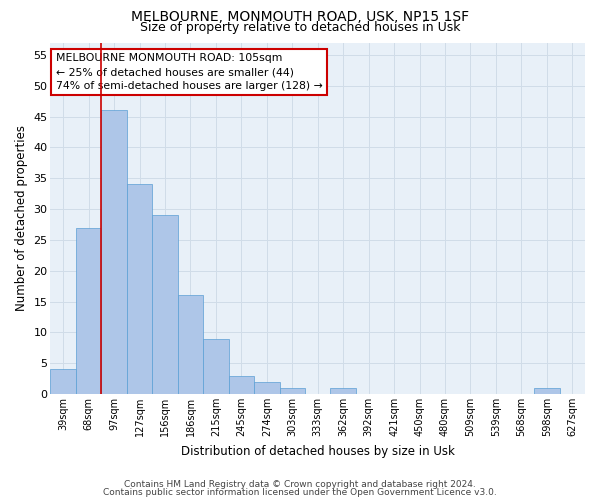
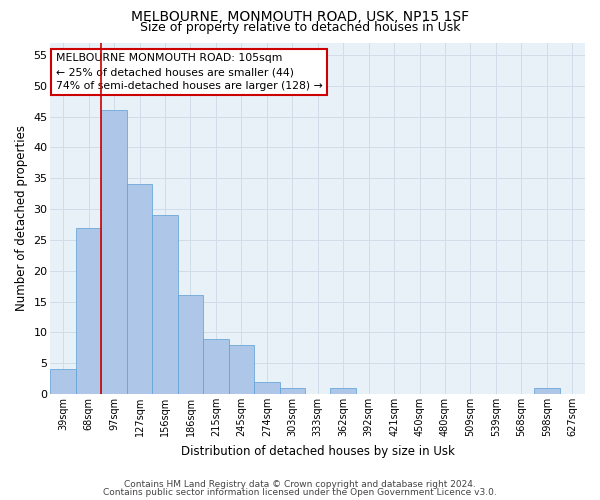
245sqm: 3 -> 8
